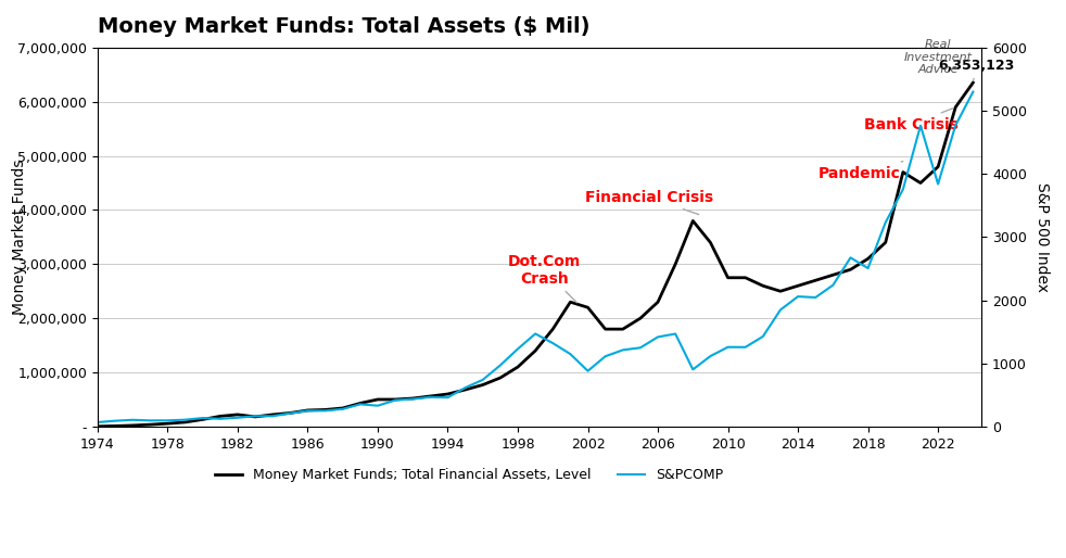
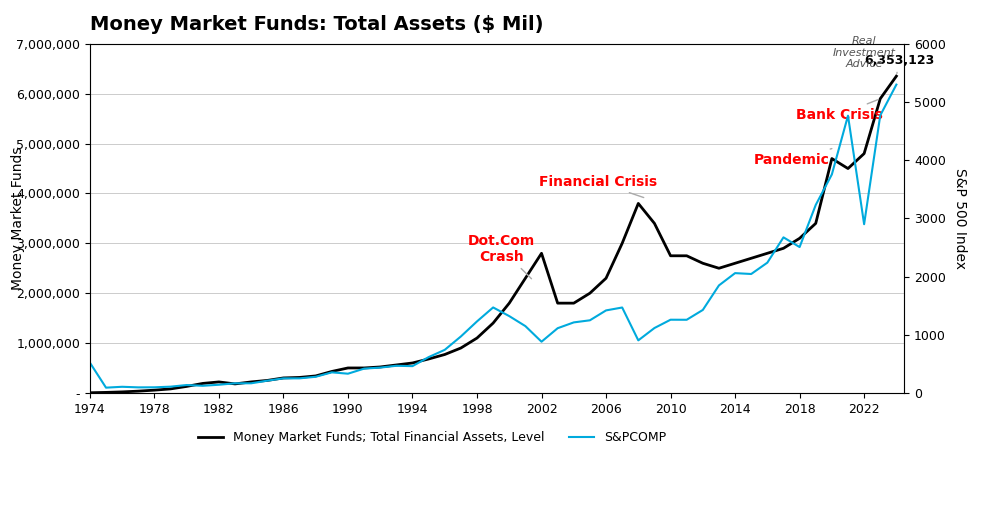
S&PCOMP/1974: 70 -> 520
Money Market Funds; Total Financial Assets, Level/2002: 2,200,000 -> 2,800,000
S&PCOMP/2022: 3840 -> 2900
